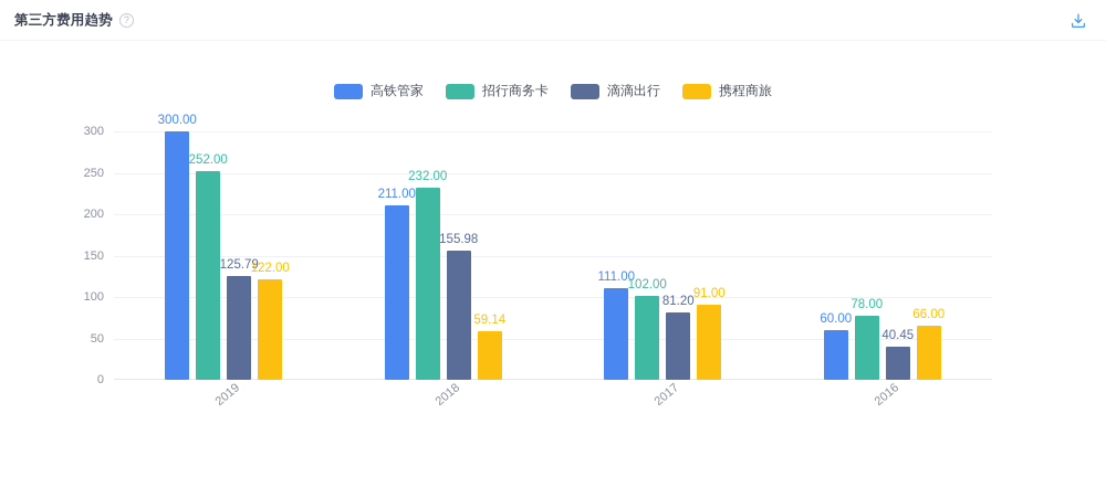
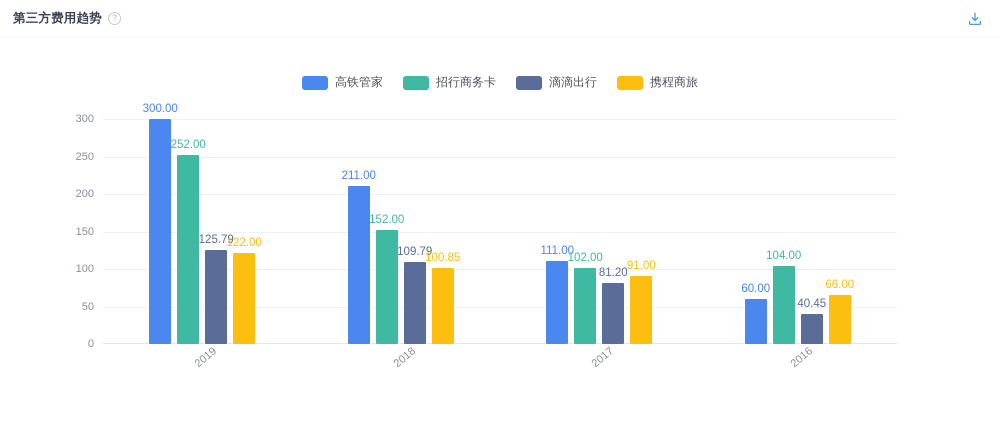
招行商务卡/2018: 232.00 -> 152.00
滴滴出行/2018: 155.98 -> 109.79
携程商旅/2018: 59.14 -> 100.85
招行商务卡/2016: 78.00 -> 104.00
